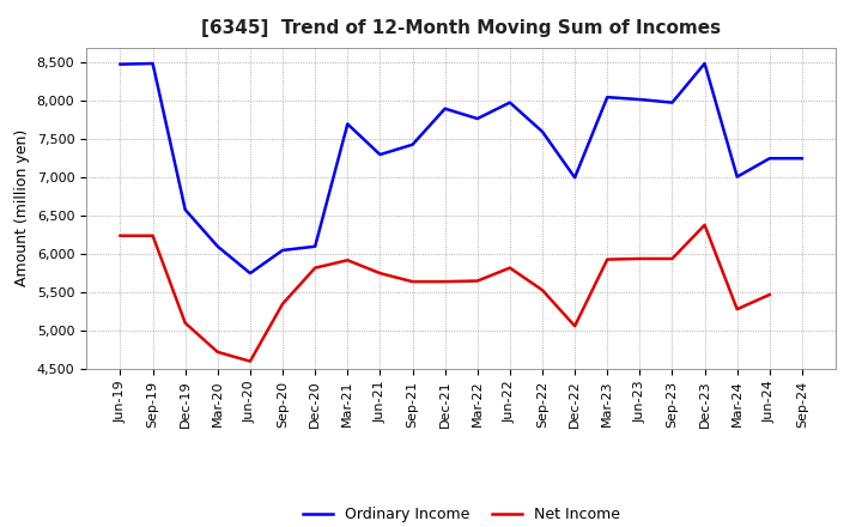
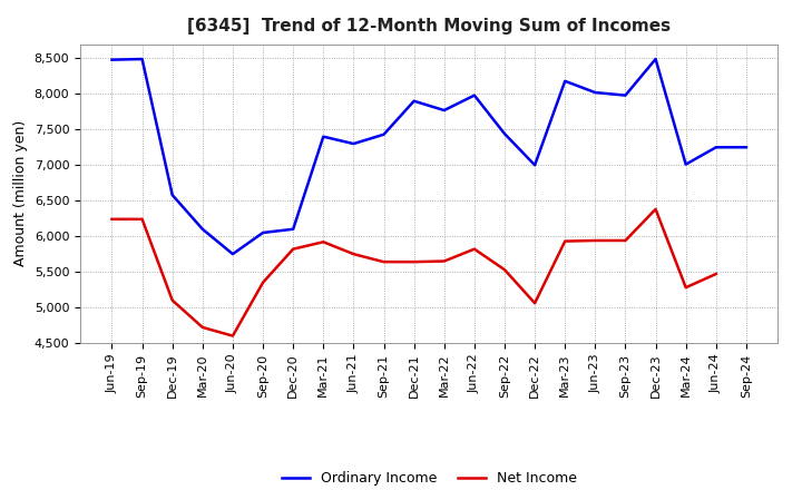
Ordinary Income/Mar-21: 7,700 -> 7,400
Ordinary Income/Sep-22: 7,600 -> 7,440
Ordinary Income/Mar-23: 8,050 -> 8,180
